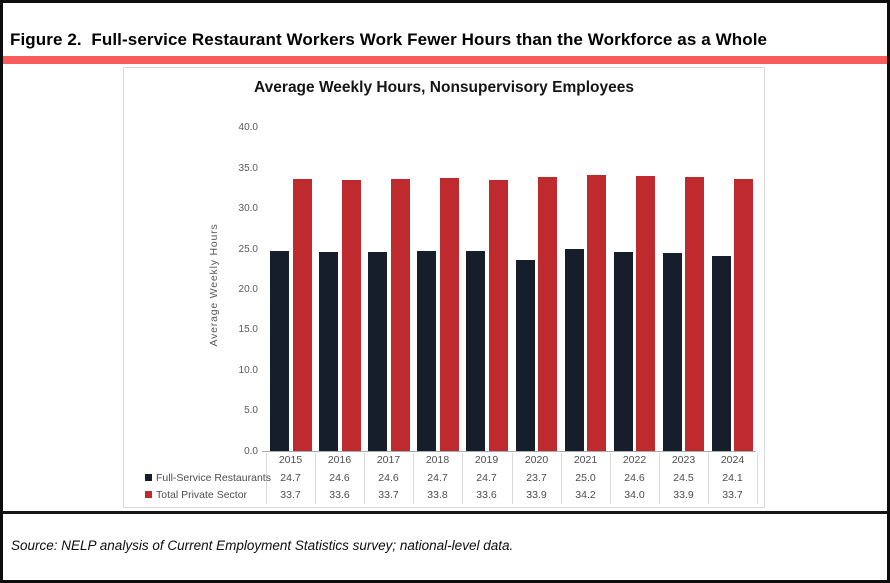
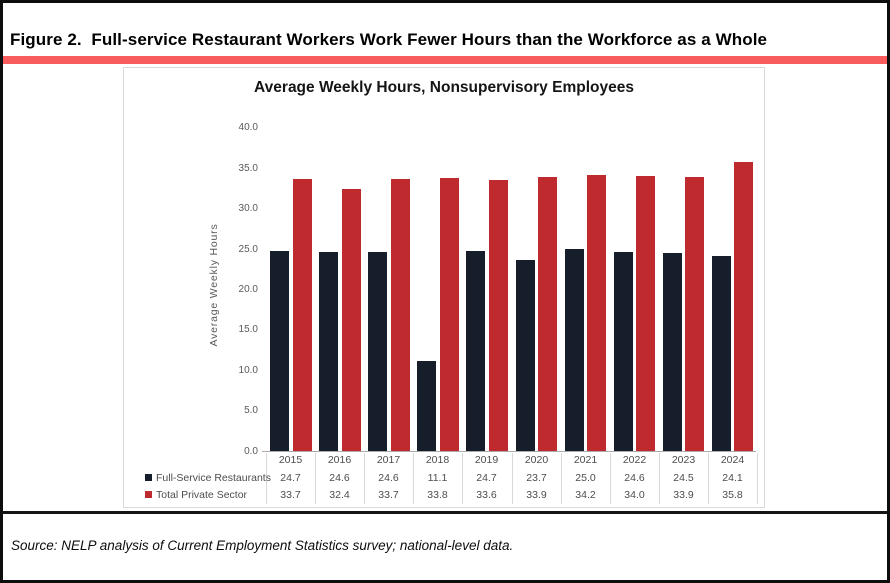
Total Private Sector/2016: 33.6 -> 32.4
Full-Service Restaurants/2018: 24.7 -> 11.1
Total Private Sector/2024: 33.7 -> 35.8
